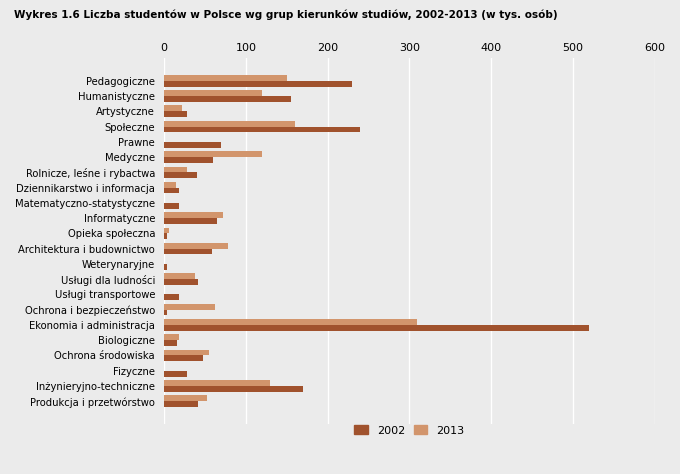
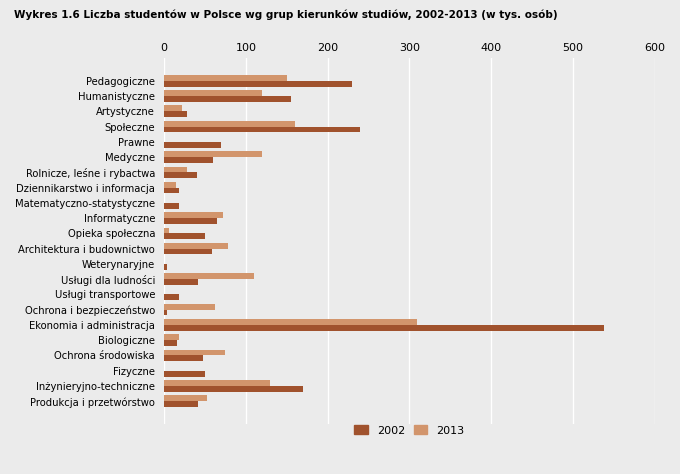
2002/Opieka społeczna: 4 -> 50
2013/Usługi dla ludności: 38 -> 110
2002/Ekonomia i administracja: 520 -> 538
2013/Ochrona środowiska: 55 -> 74
2002/Fizyczne: 28 -> 50
